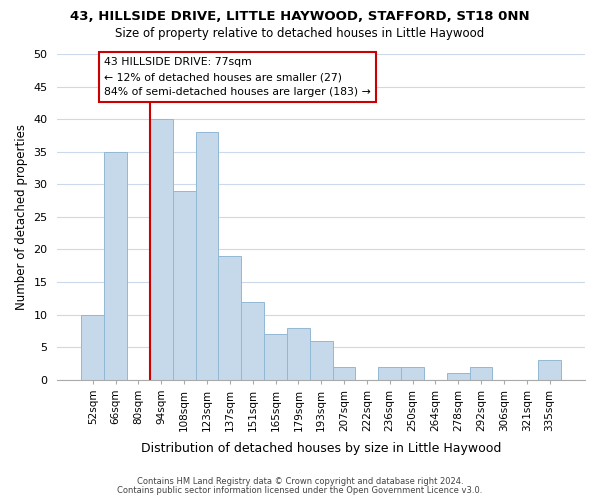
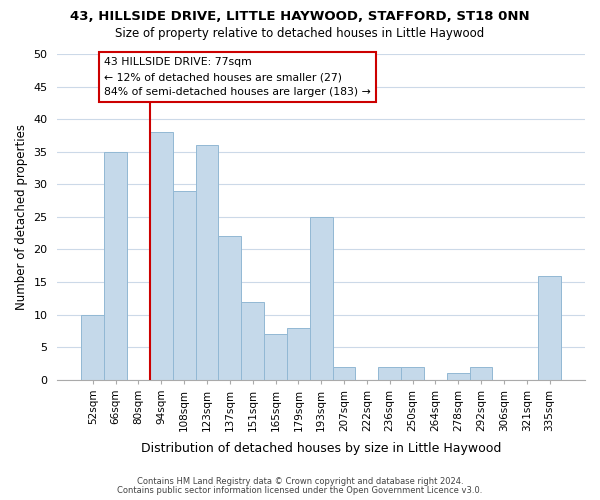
94sqm: 40 -> 38
123sqm: 38 -> 36
137sqm: 19 -> 22
193sqm: 6 -> 25
335sqm: 3 -> 16
